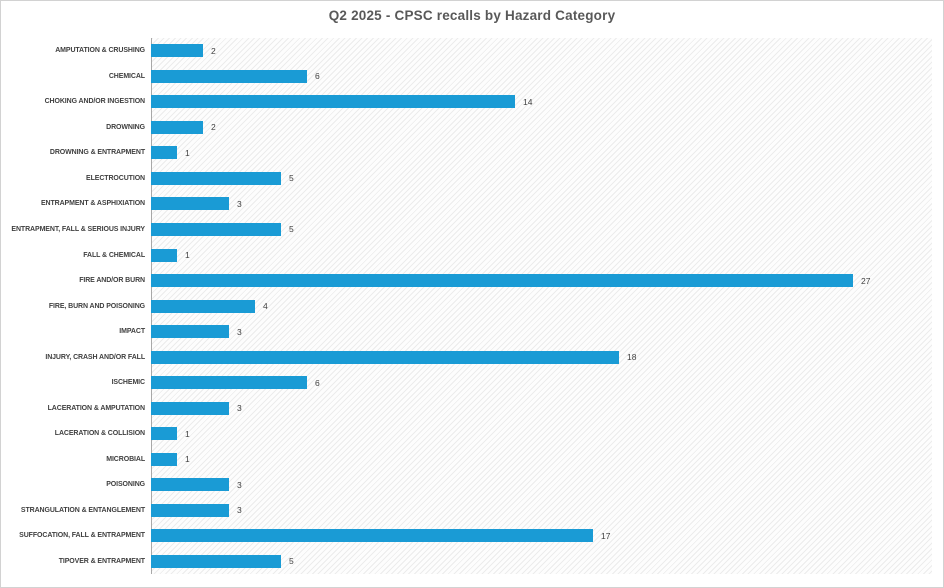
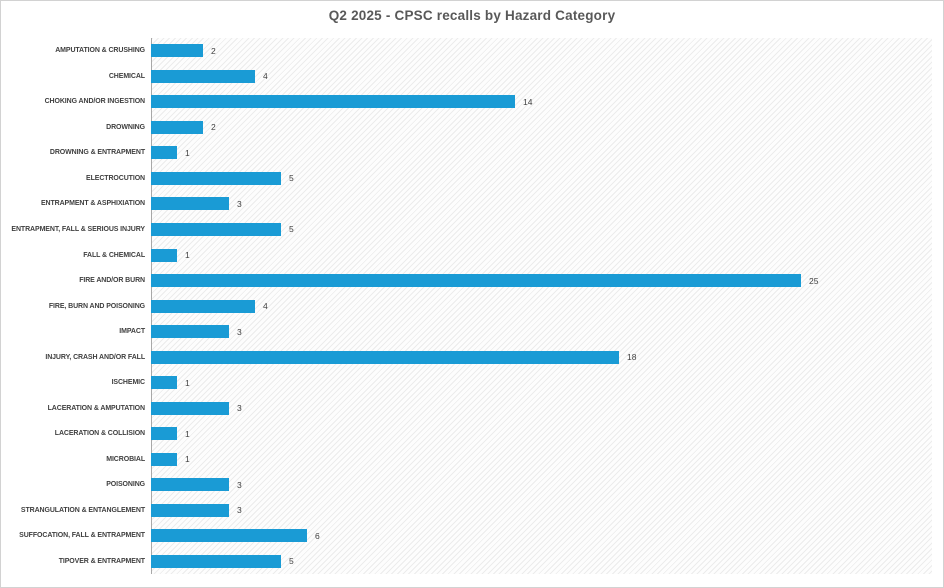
CHEMICAL: 6 -> 4
FIRE AND/OR BURN: 27 -> 25
ISCHEMIC: 6 -> 1
SUFFOCATION, FALL & ENTRAPMENT: 17 -> 6
